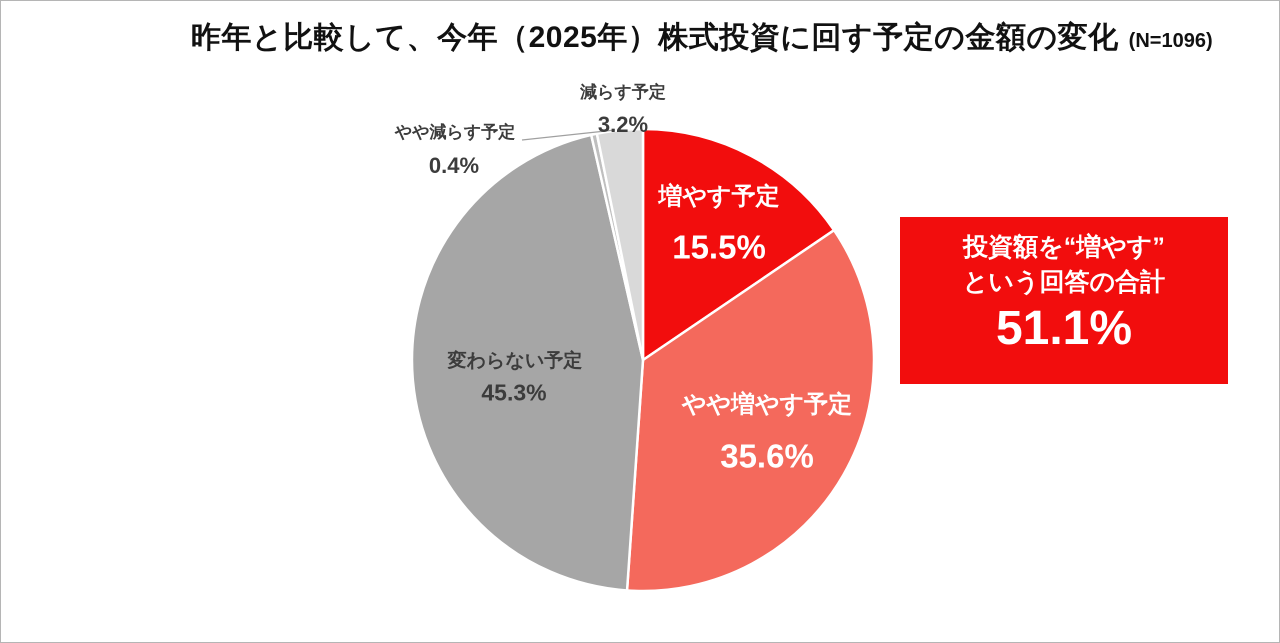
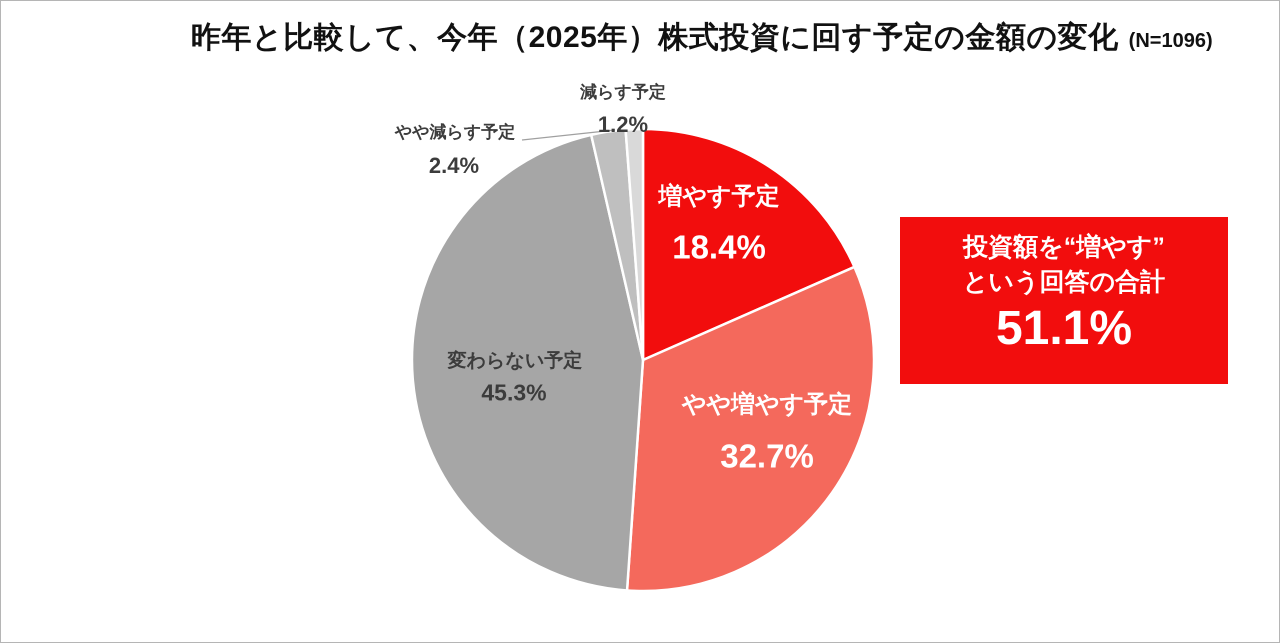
増やす予定: 15.5% -> 18.4%
やや増やす予定: 35.6% -> 32.7%
やや減らす予定: 0.4% -> 2.4%
減らす予定: 3.2% -> 1.2%
